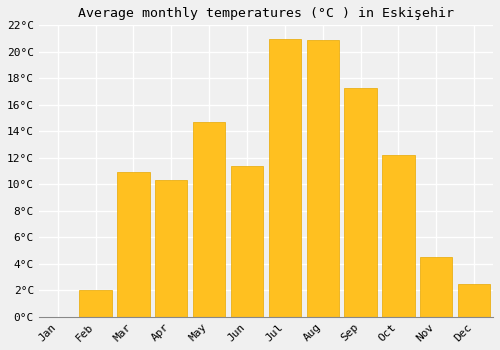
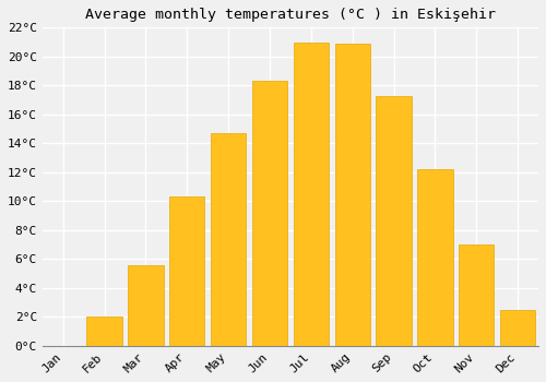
Mar: 10.9°C -> 5.6°C
Jun: 11.4°C -> 18.3°C
Nov: 4.5°C -> 7.0°C
